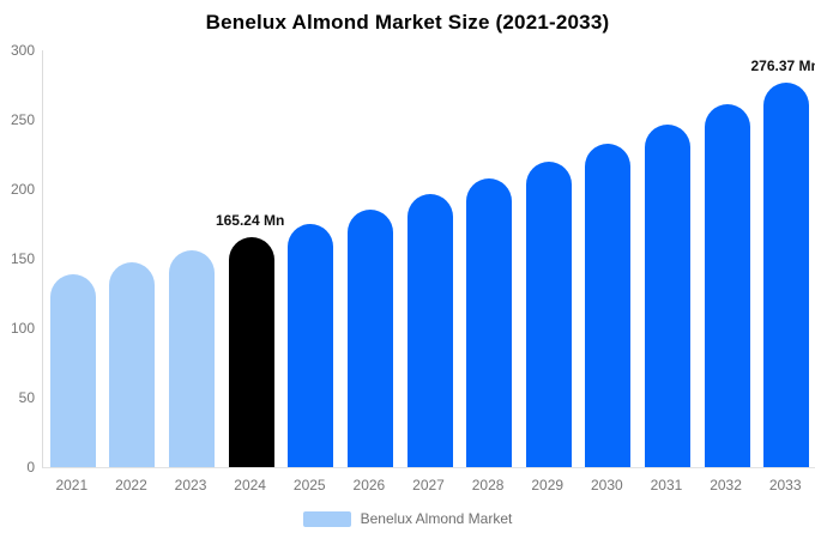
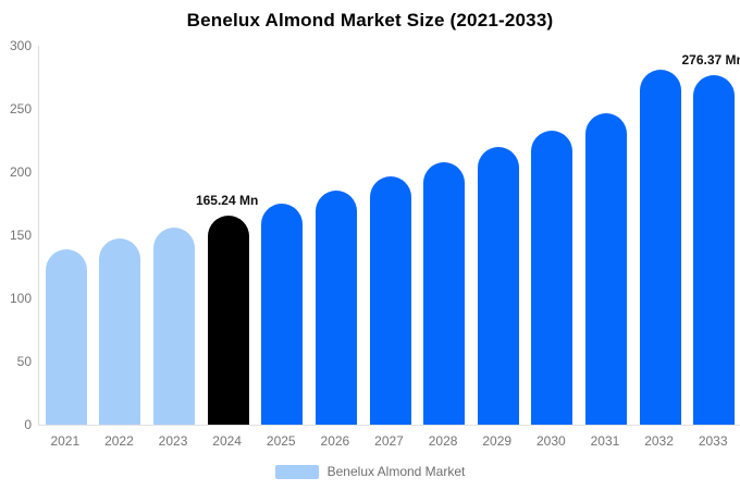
2032: 261 -> 281
